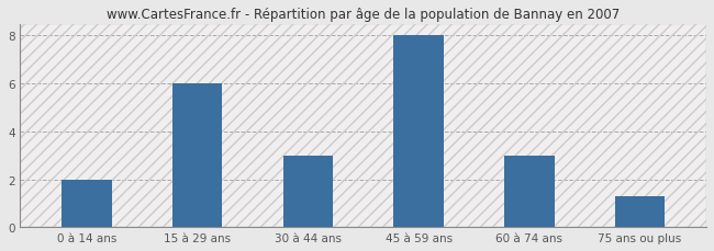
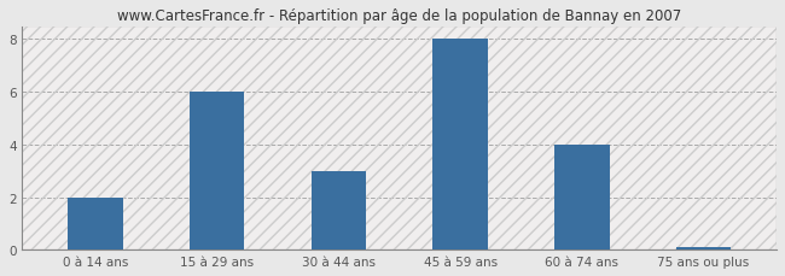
60 à 74 ans: 3.0 -> 4.0
75 ans ou plus: 1.3 -> 0.1
